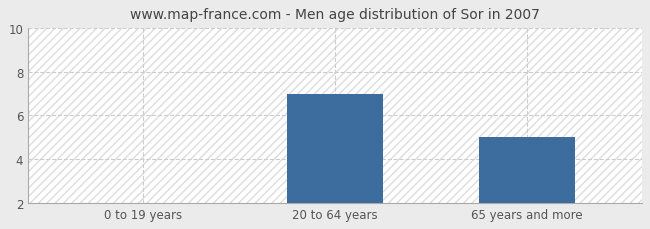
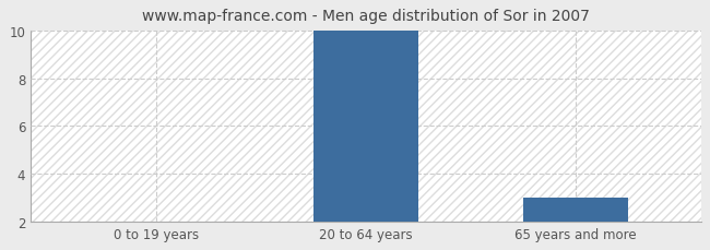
20 to 64 years: 7.0 -> 10.0
65 years and more: 5.0 -> 3.0
